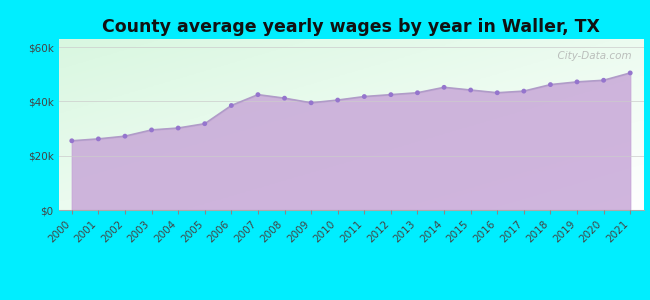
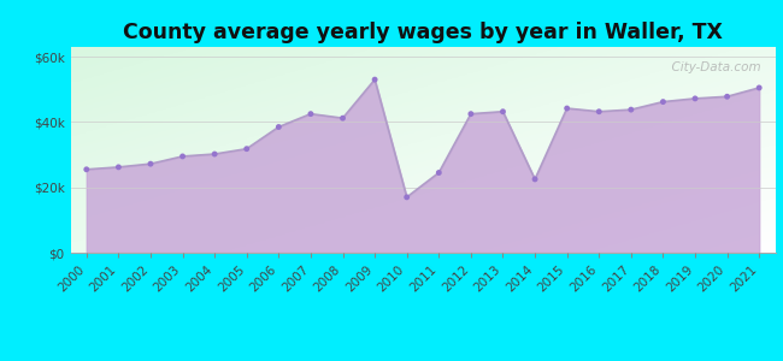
2009: $39.5k -> $53.0k
2010: $40.5k -> $17.0k
2011: $41.8k -> $24.5k
2014: $45.2k -> $22.5k
